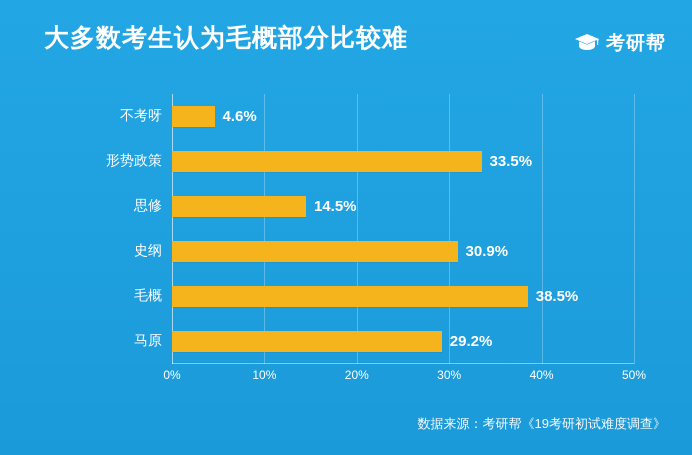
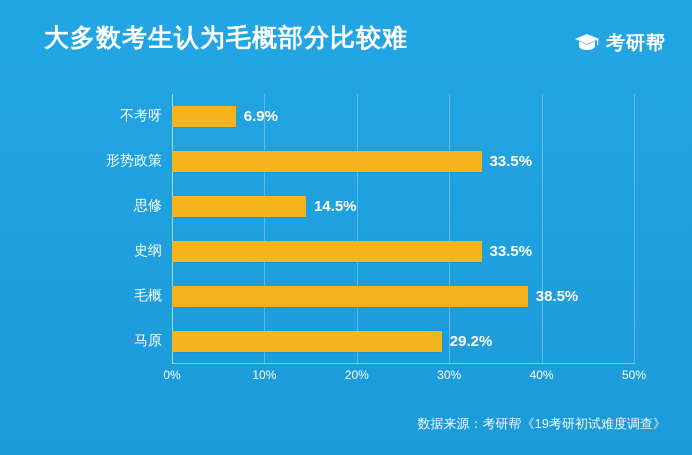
不考呀: 4.6% -> 6.9%
史纲: 30.9% -> 33.5%
